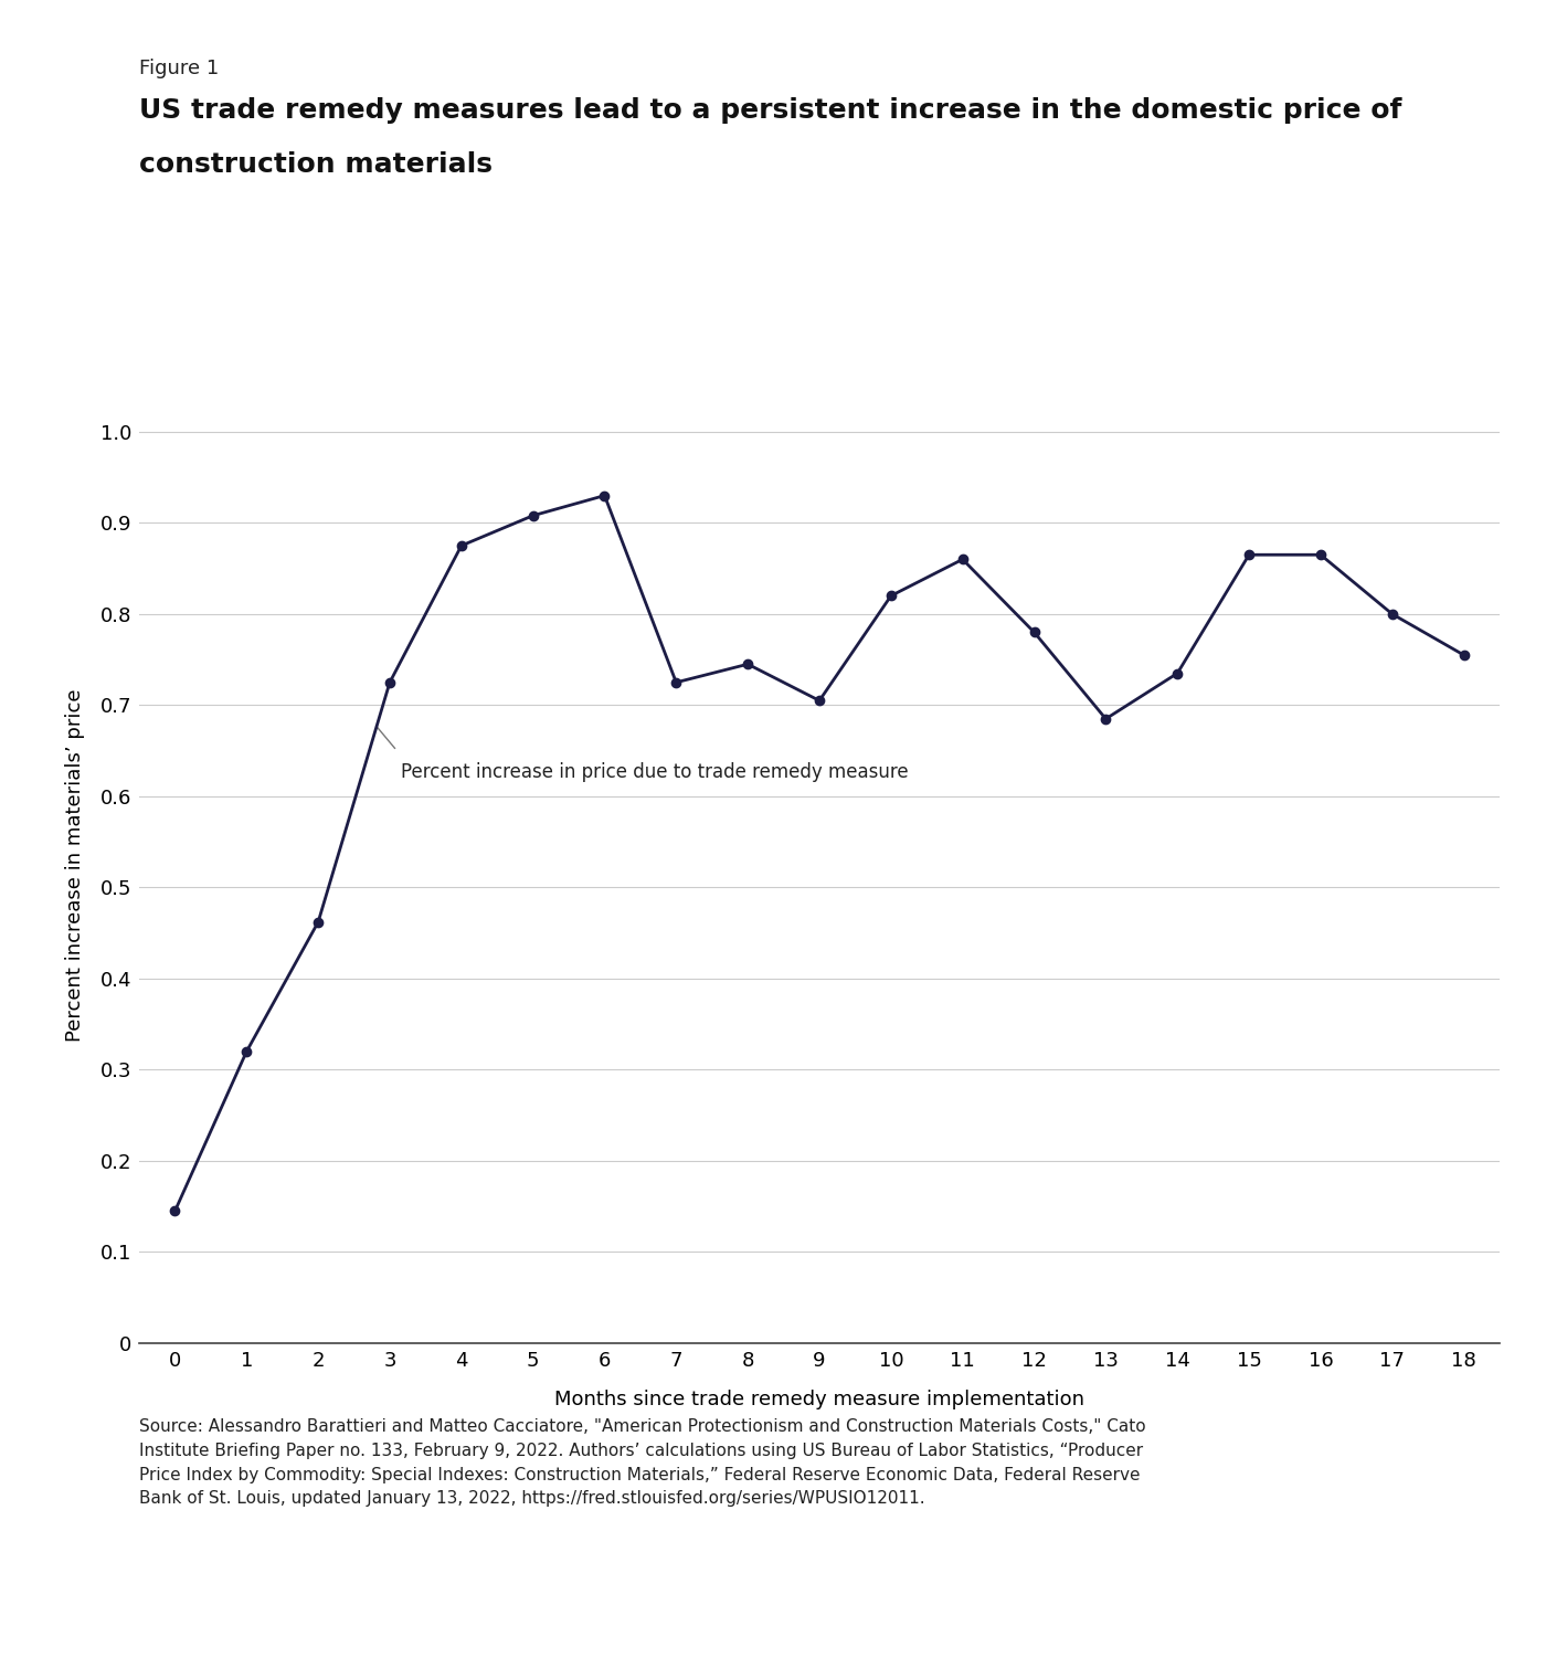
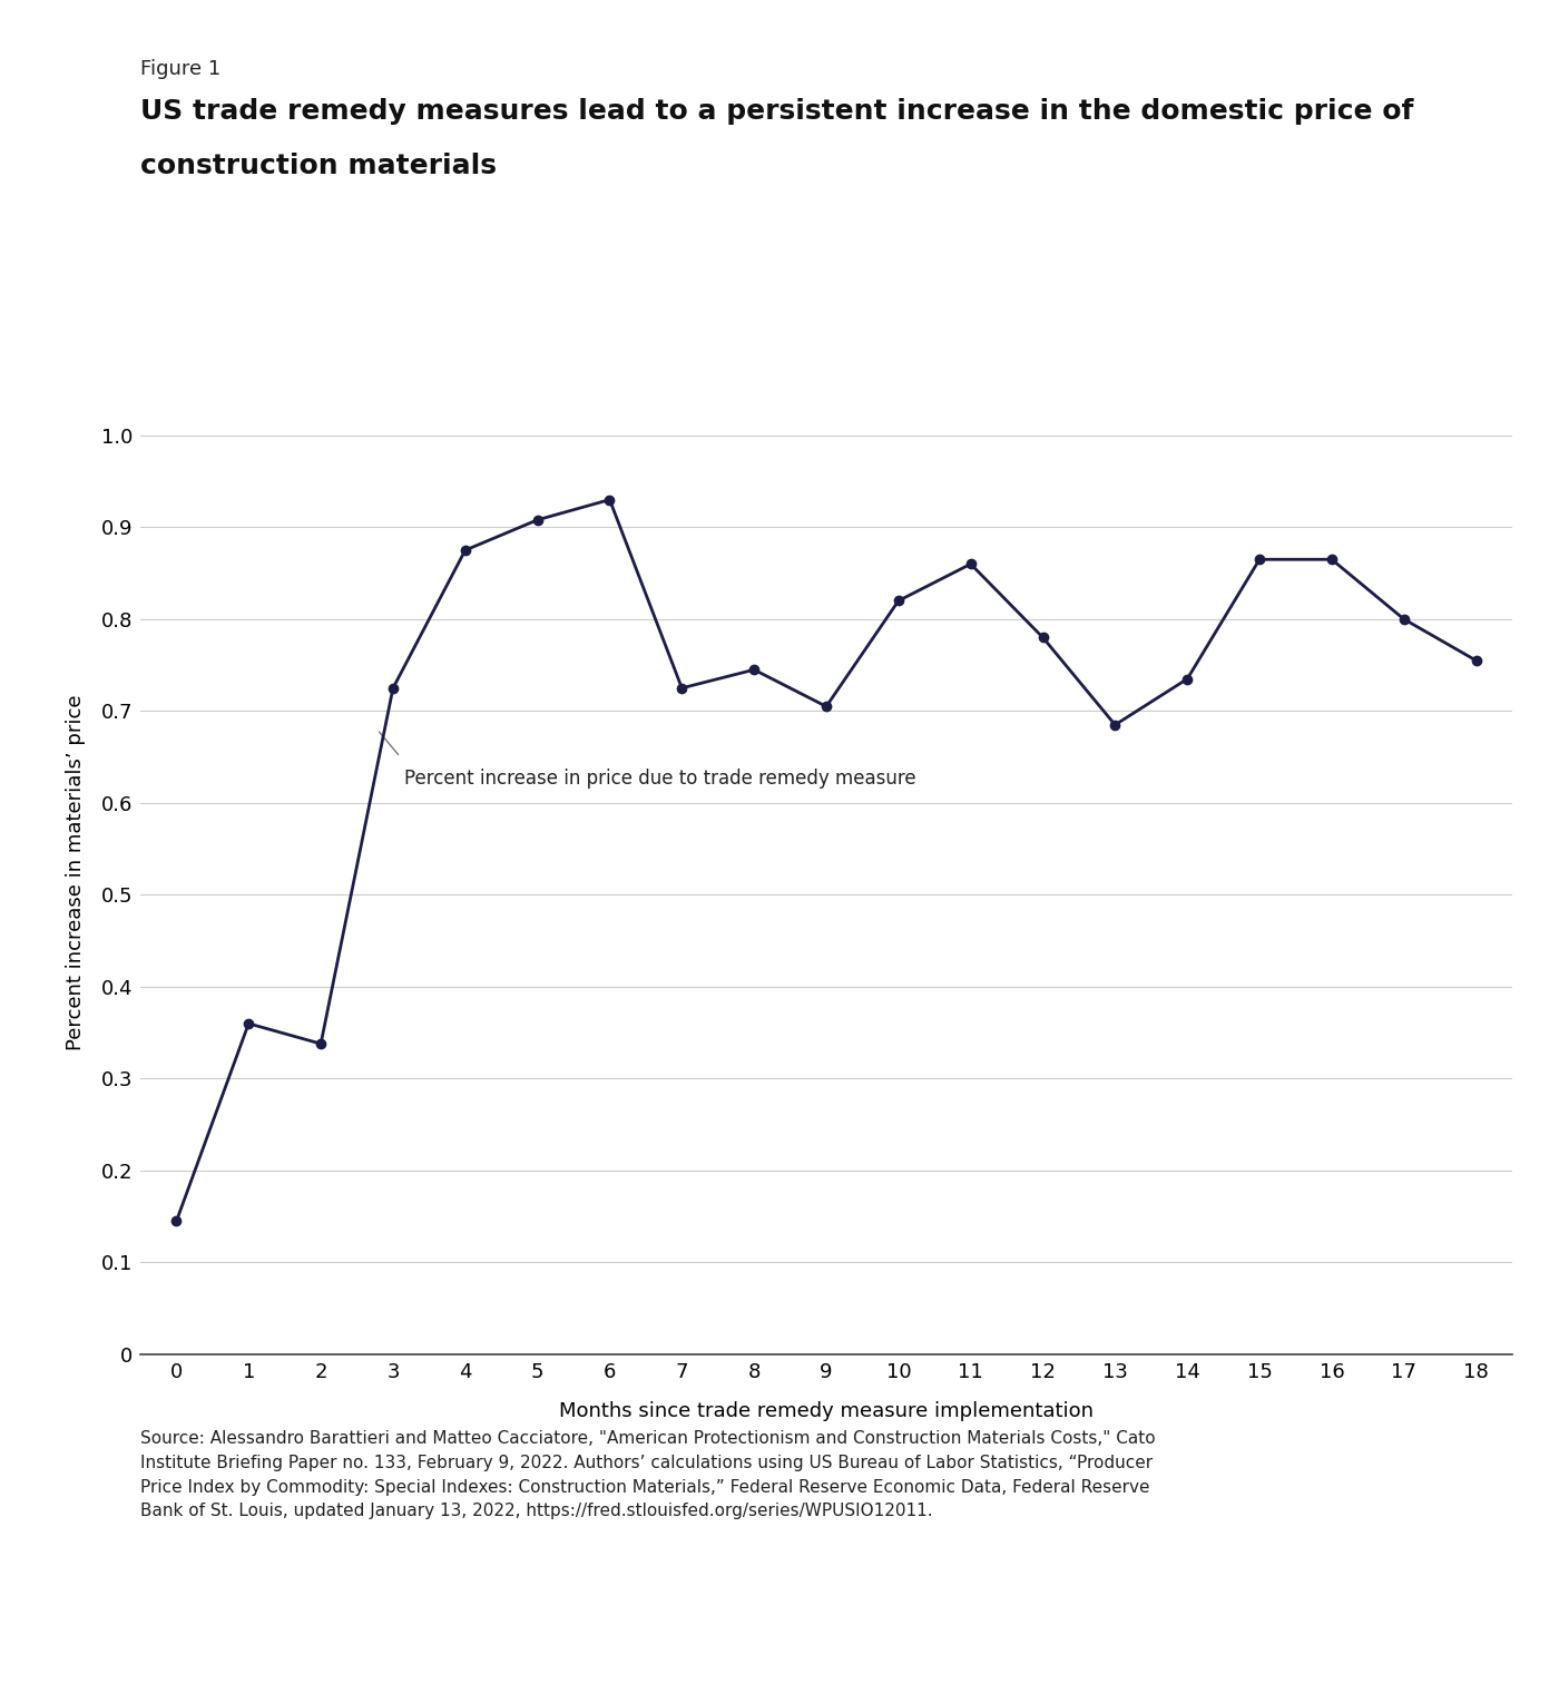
1: 0.320 -> 0.360
2: 0.462 -> 0.338
